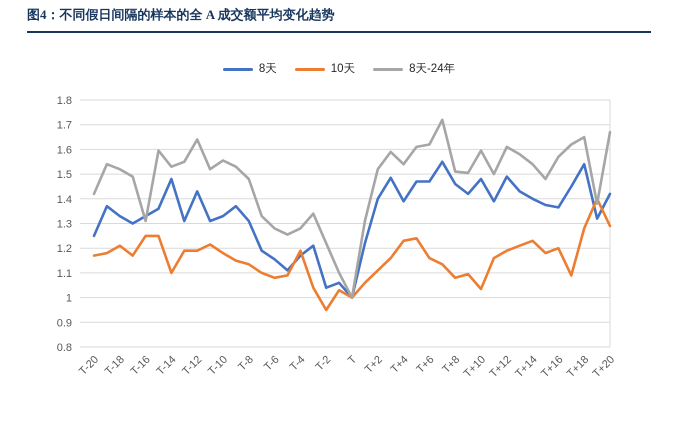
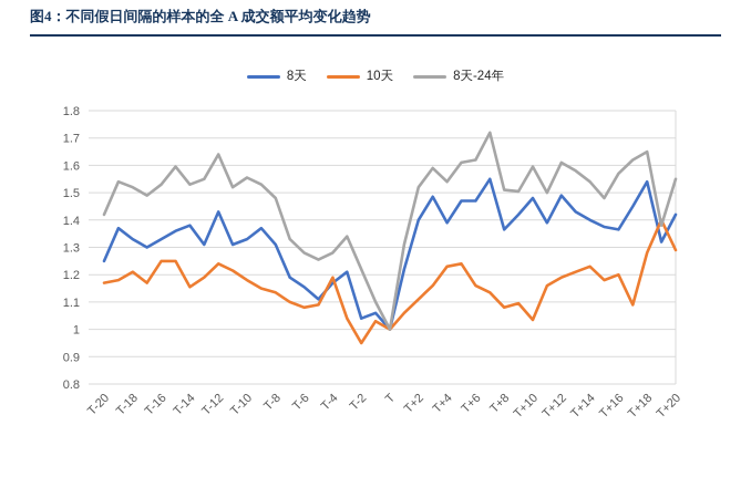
8天-24年/T-16: 1.31 -> 1.53
8天/T-14: 1.48 -> 1.38
10天/T-14: 1.10 -> 1.16
10天/T-12: 1.19 -> 1.24
8天/T+8: 1.46 -> 1.36
8天-24年/T+20: 1.67 -> 1.55
